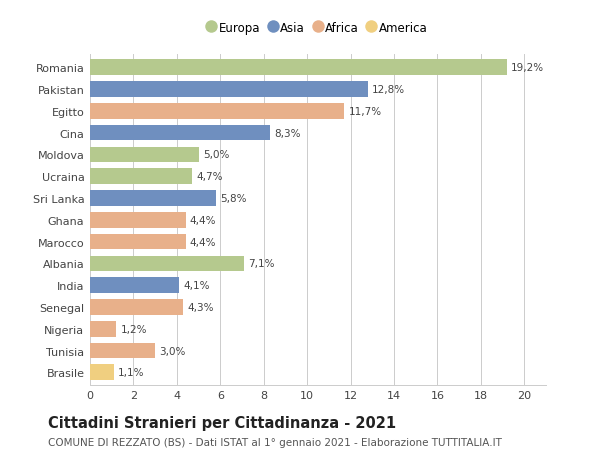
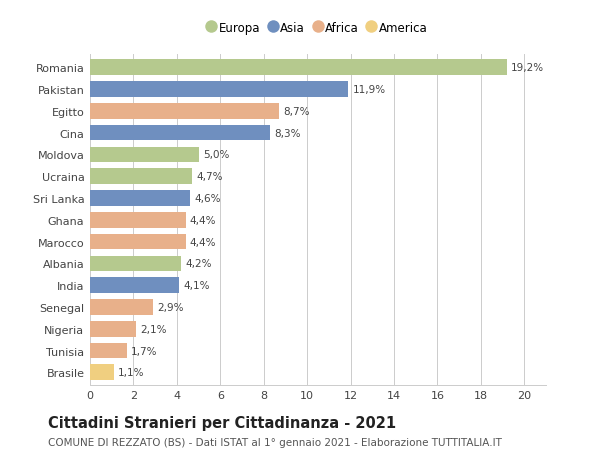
Pakistan: 12,8% -> 11,9%
Egitto: 11,7% -> 8,7%
Sri Lanka: 5,8% -> 4,6%
Albania: 7,1% -> 4,2%
Senegal: 4,3% -> 2,9%
Nigeria: 1,2% -> 2,1%
Tunisia: 3,0% -> 1,7%
